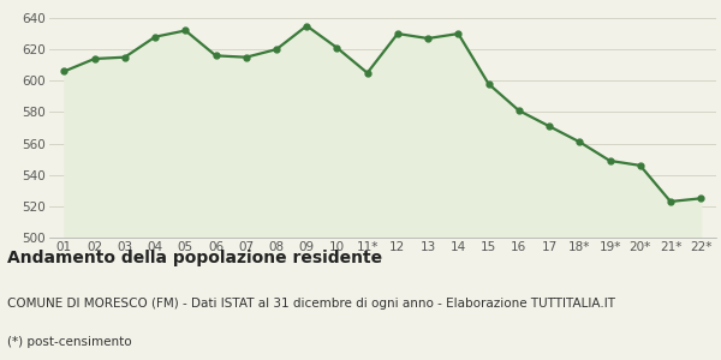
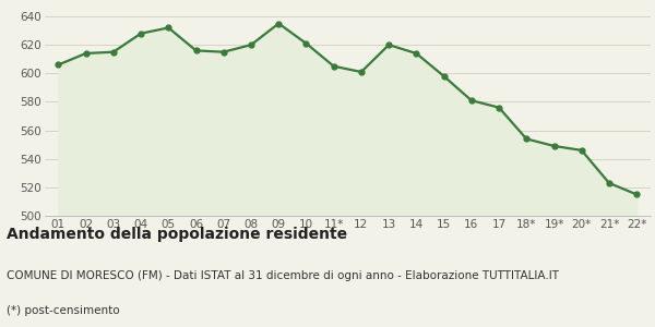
12: 630 -> 601
13: 627 -> 620
14: 630 -> 614
17: 571 -> 576
18*: 561 -> 554
22*: 525 -> 515
